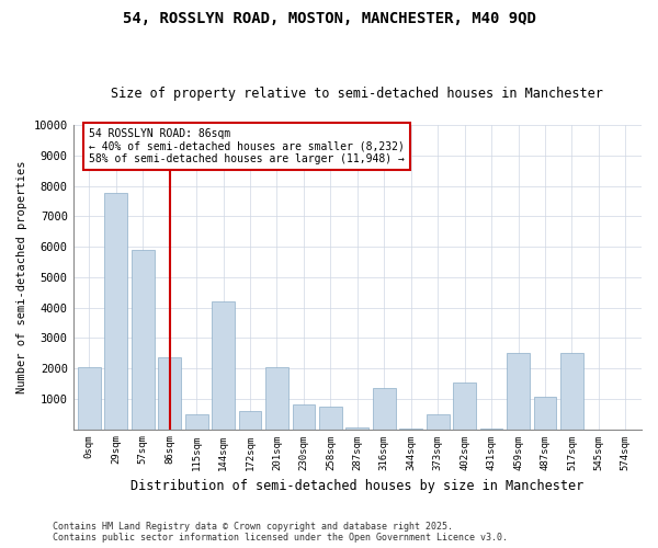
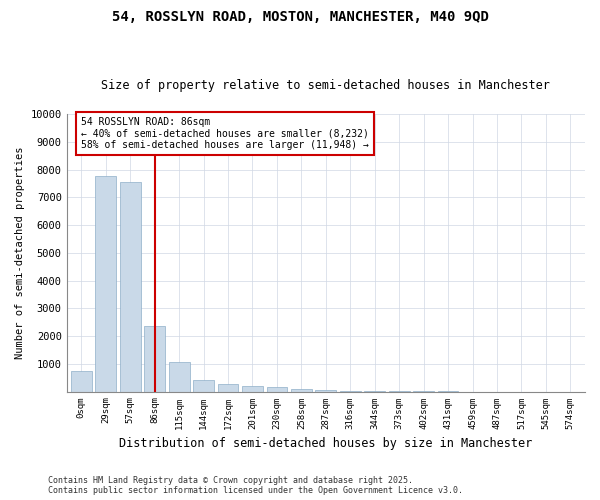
0sqm: 2050 -> 750
57sqm: 5900 -> 7550
115sqm: 500 -> 1050
144sqm: 4200 -> 430
172sqm: 600 -> 280
201sqm: 2050 -> 200
230sqm: 800 -> 170
258sqm: 750 -> 80
316sqm: 1350 -> 30
373sqm: 500 -> 10
402sqm: 1550 -> 0
459sqm: 2500 -> 0
487sqm: 1050 -> 0
517sqm: 2500 -> 0
